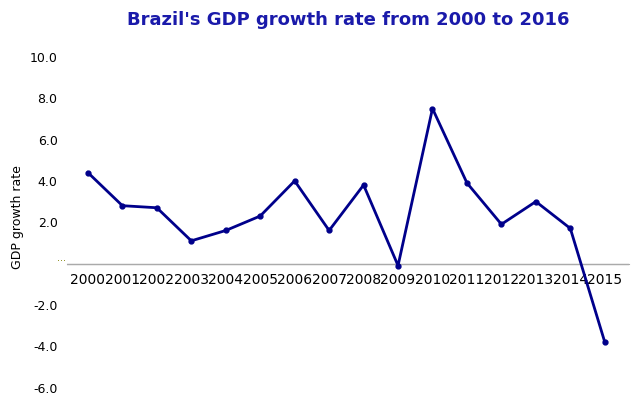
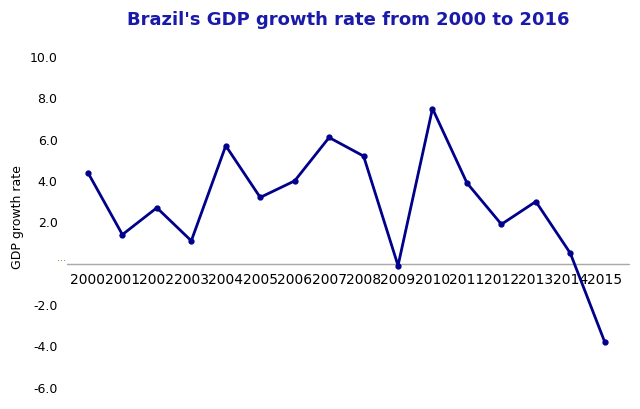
2001: 2.8 -> 1.4
2004: 1.6 -> 5.7
2005: 2.3 -> 3.2
2007: 1.6 -> 6.1
2008: 3.8 -> 5.2
2014: 1.7 -> 0.5
